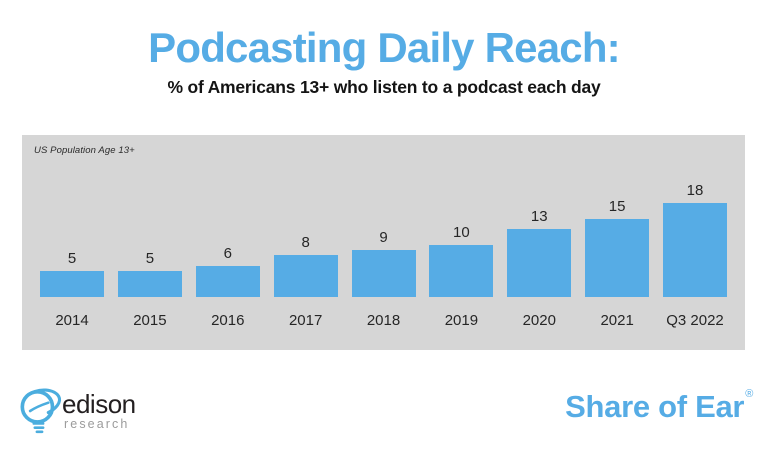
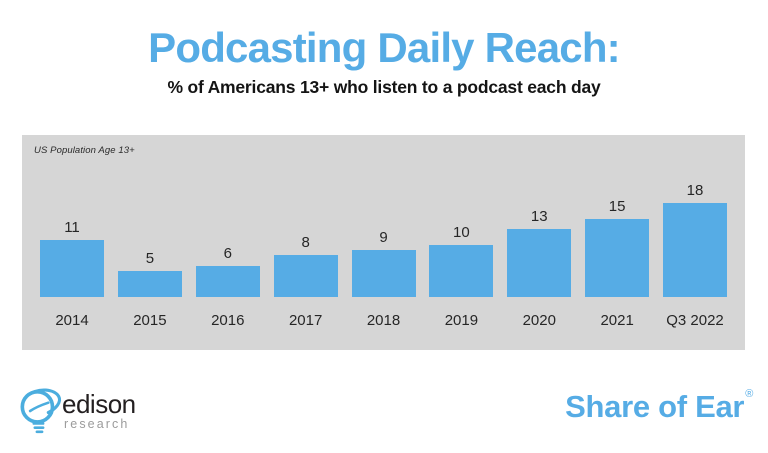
2014: 5 -> 11
